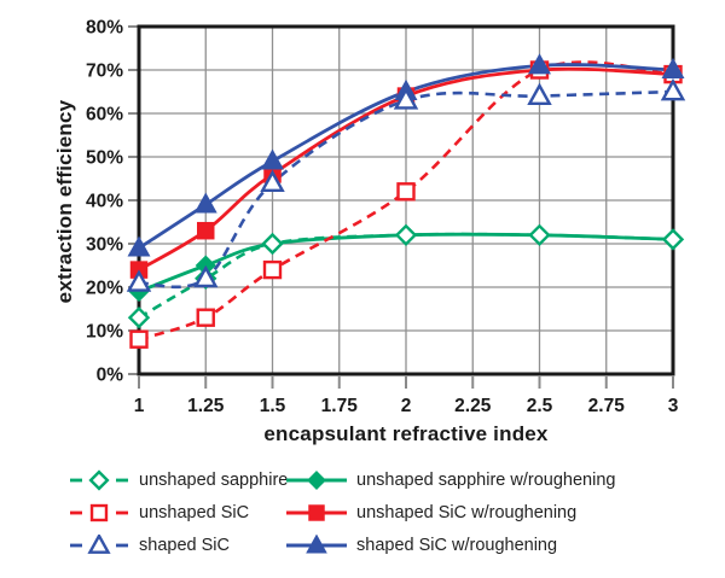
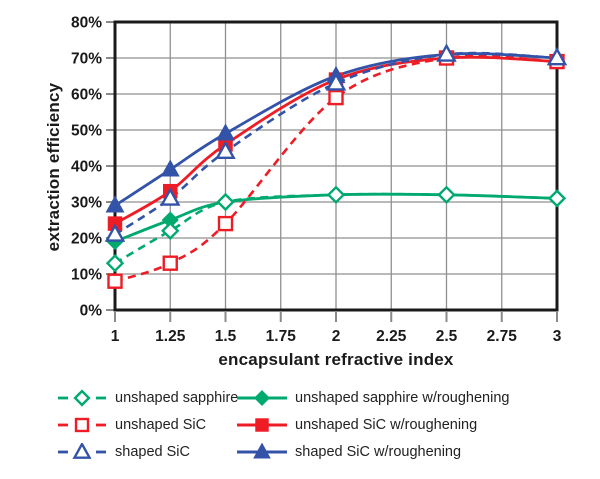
shaped SiC/1.25: 22% -> 31%
unshaped SiC/2: 42% -> 59%
shaped SiC/2.5: 64% -> 71%
shaped SiC/3: 65% -> 70%
